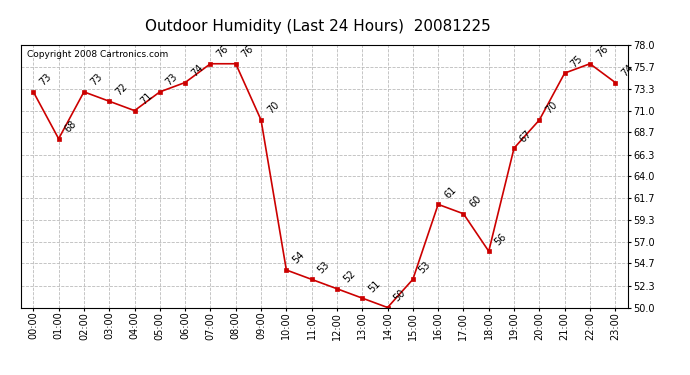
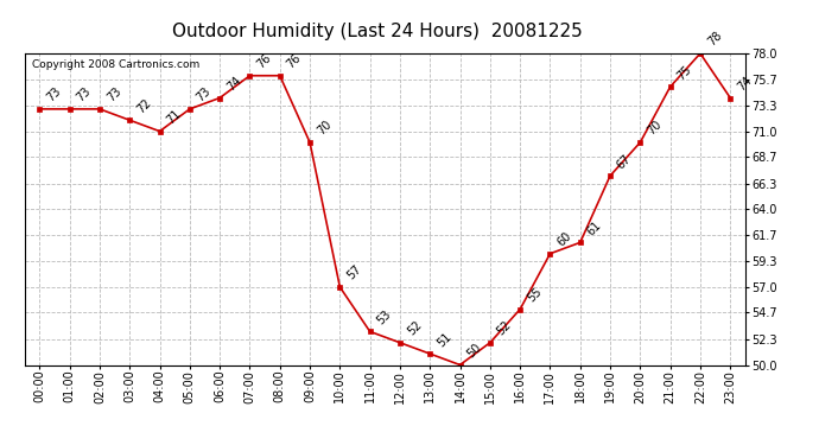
01:00: 68 -> 73
10:00: 54 -> 57
15:00: 53 -> 52
16:00: 61 -> 55
18:00: 56 -> 61
22:00: 76 -> 78
